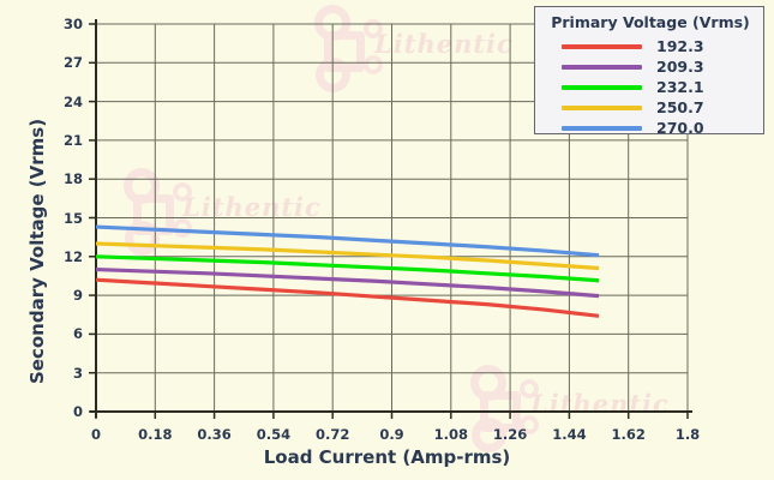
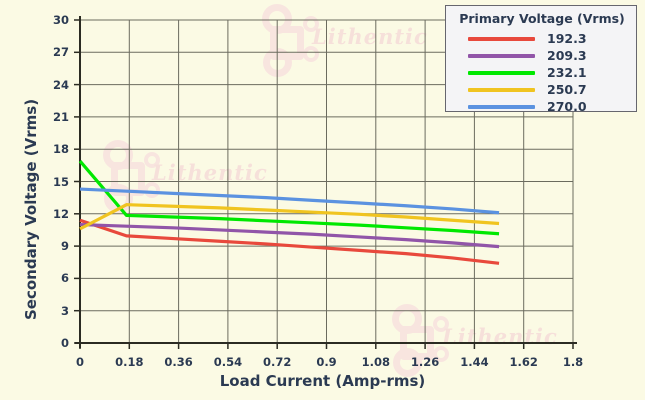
192.3/0: 10,2 -> 11,4
232.1/0: 12,0 -> 16,9
250.7/0: 13,0 -> 10,6
